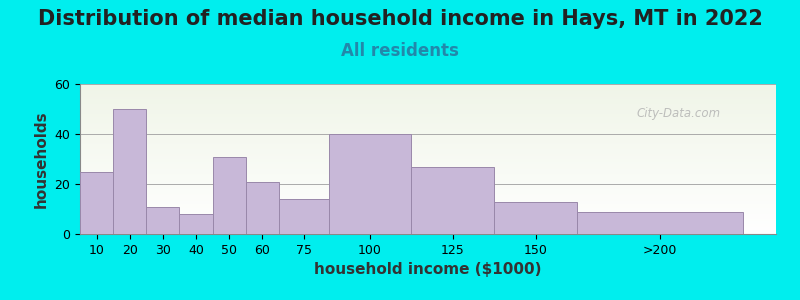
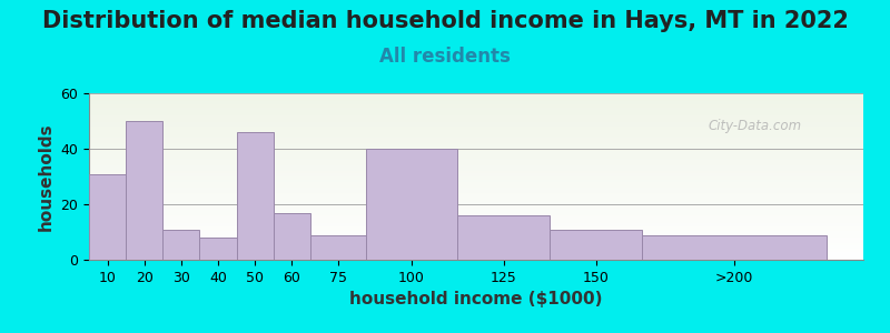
10: 25 -> 31
50: 31 -> 46
60: 21 -> 17
75: 14 -> 9
125: 27 -> 16
150: 13 -> 11
